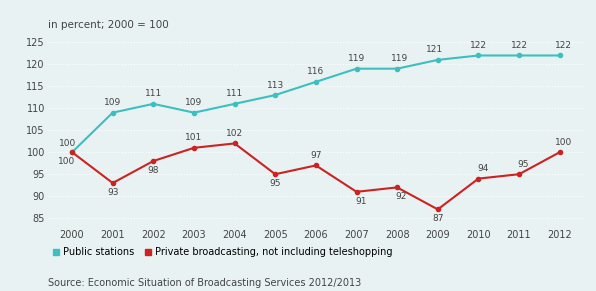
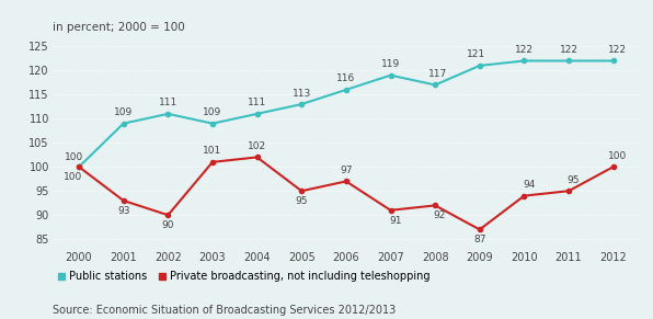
Private broadcasting, not including teleshopping/2002: 98 -> 90
Public stations/2008: 119 -> 117
